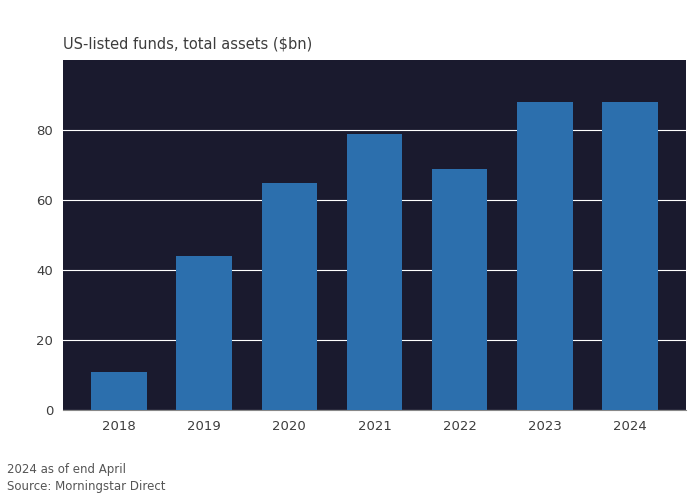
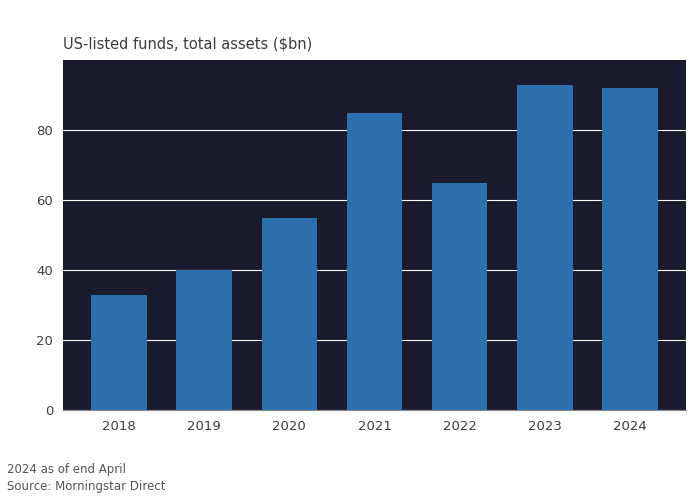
2018: 11 -> 33
2019: 44 -> 40
2020: 65 -> 55
2021: 79 -> 85
2022: 69 -> 65
2023: 88 -> 93
2024: 88 -> 92
